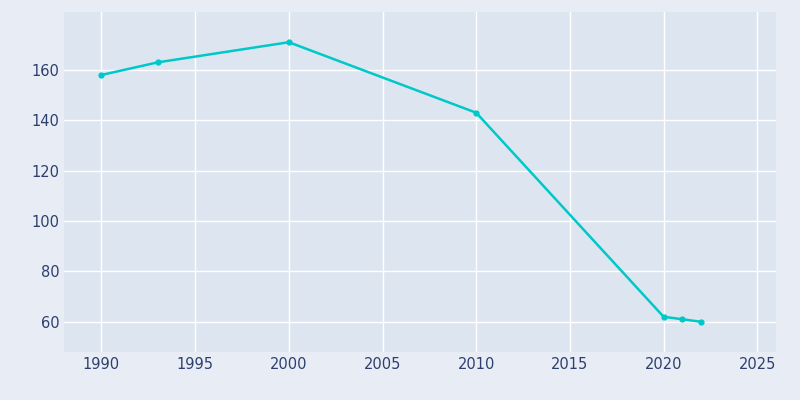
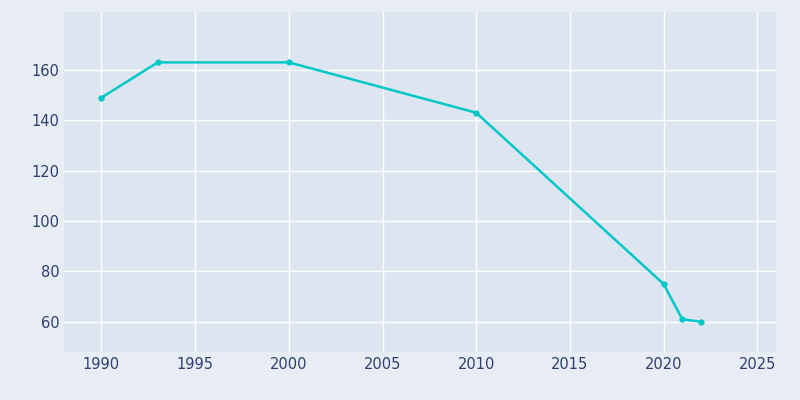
1990: 158 -> 149
2000: 171 -> 163
2020: 62 -> 75
